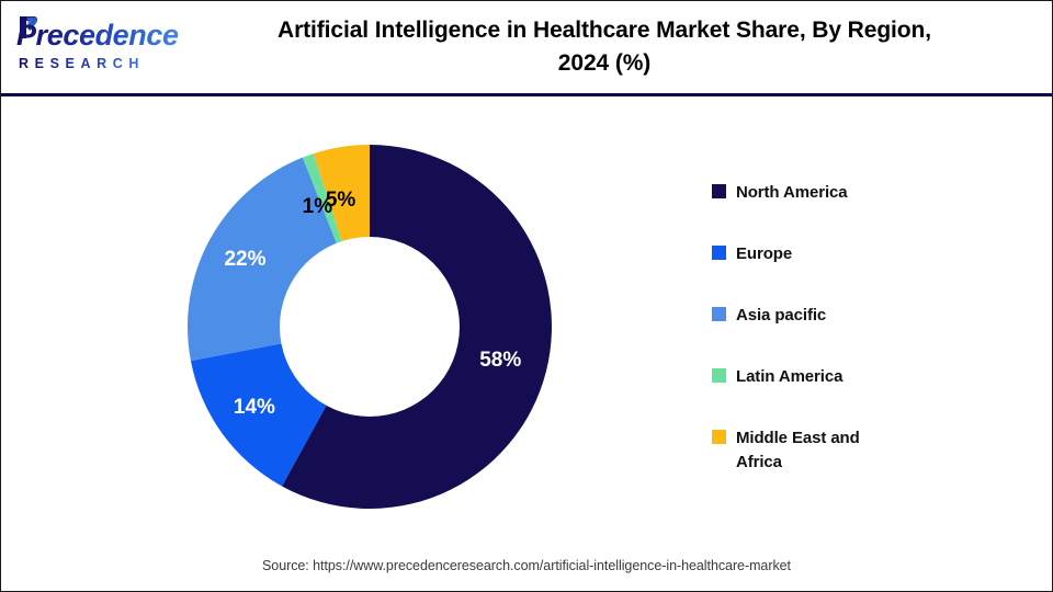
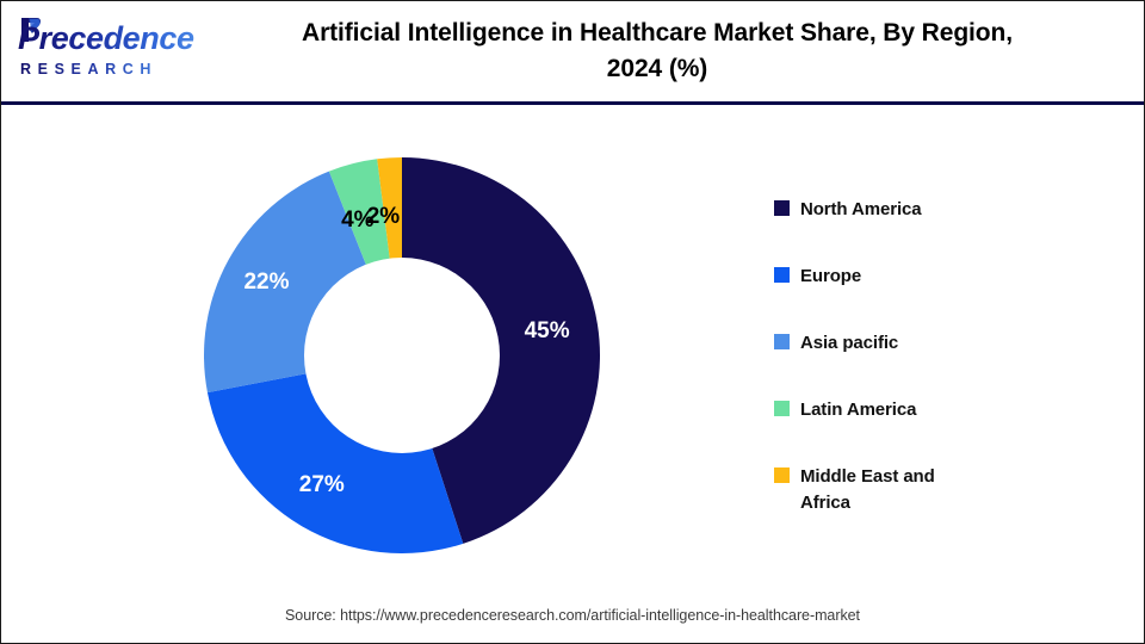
North America: 58% -> 45%
Europe: 14% -> 27%
Latin America: 1% -> 4%
Middle East and Africa: 5% -> 2%
